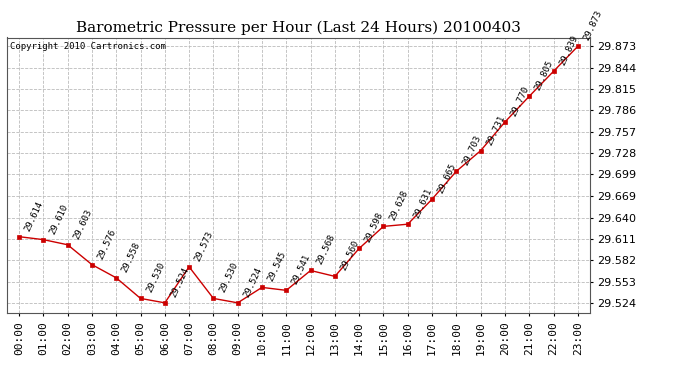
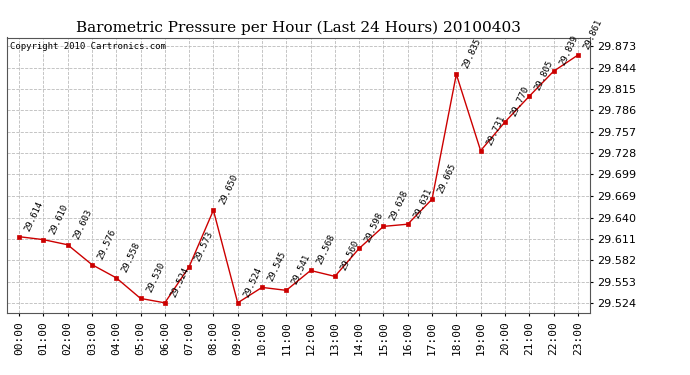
08:00: 29.530 -> 29.650
18:00: 29.703 -> 29.835
23:00: 29.873 -> 29.861
